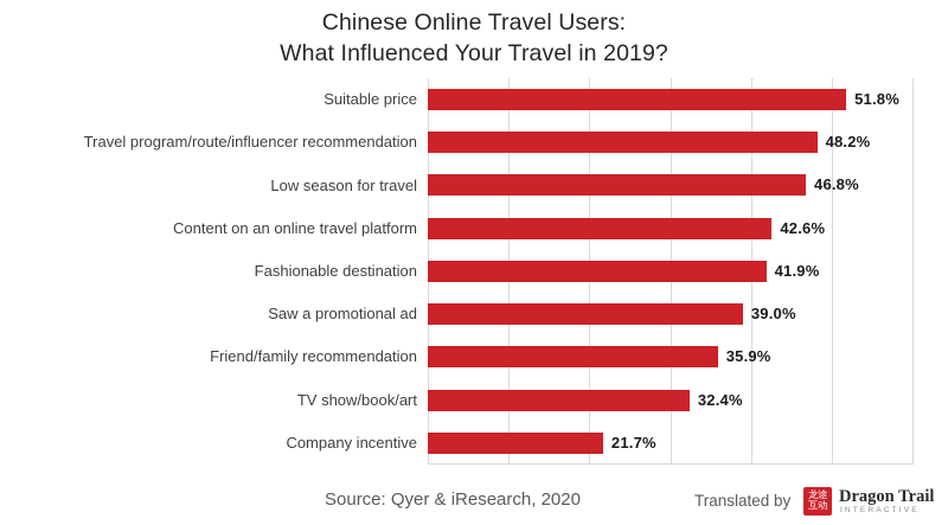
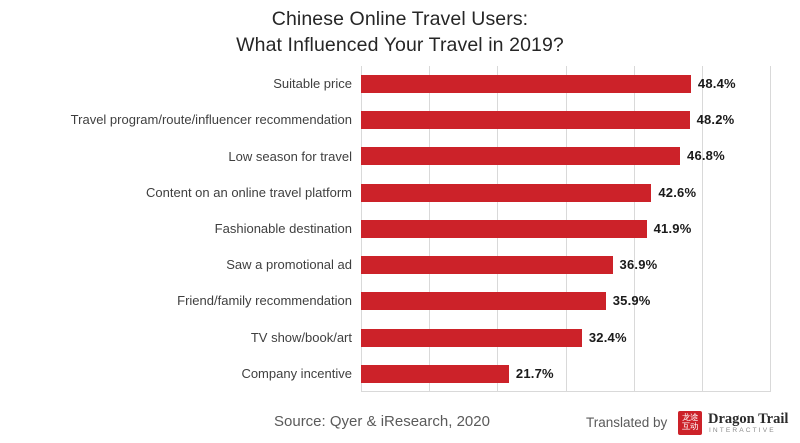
Suitable price: 51.8% -> 48.4%
Saw a promotional ad: 39.0% -> 36.9%
